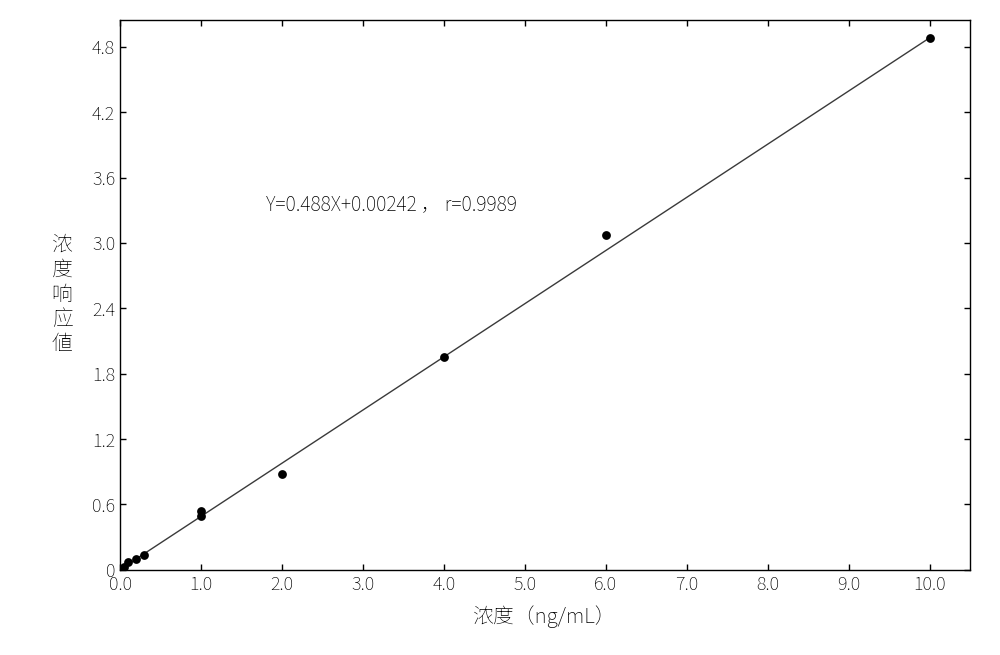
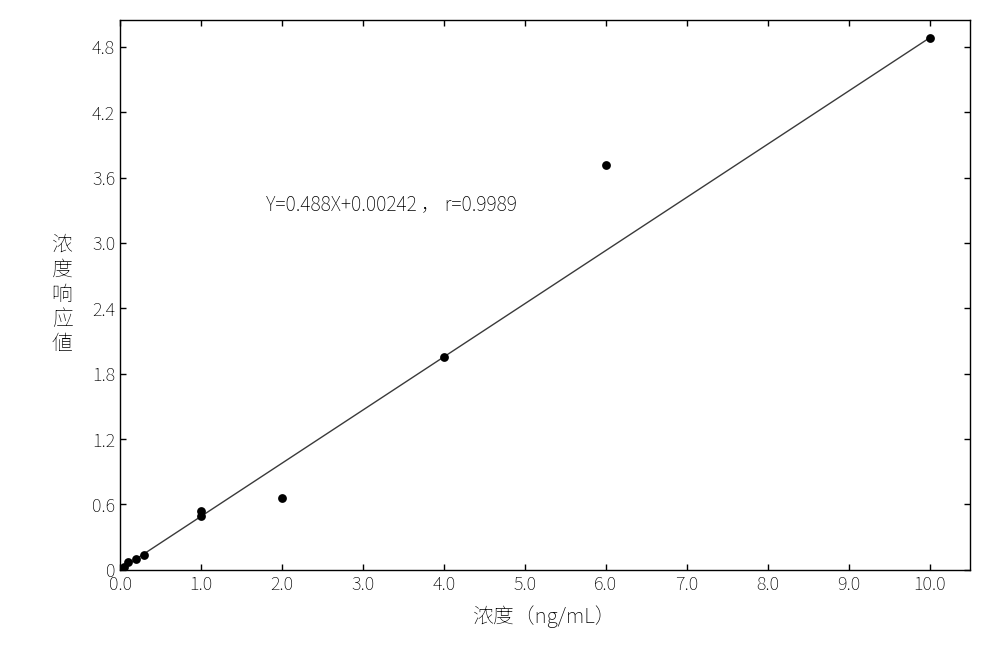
2.0: 0.88 -> 0.66
6.0: 3.07 -> 3.72
